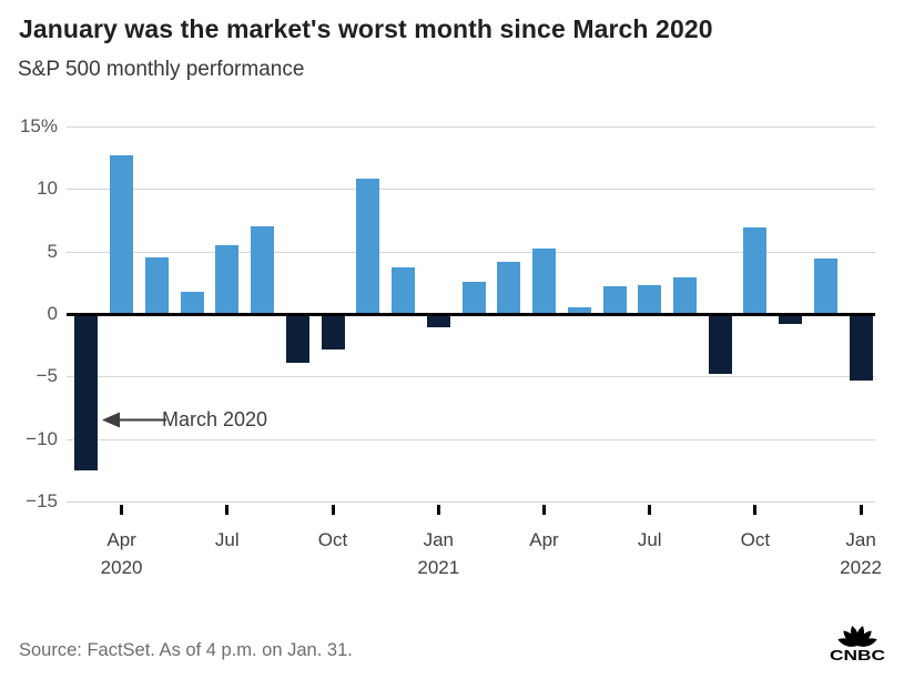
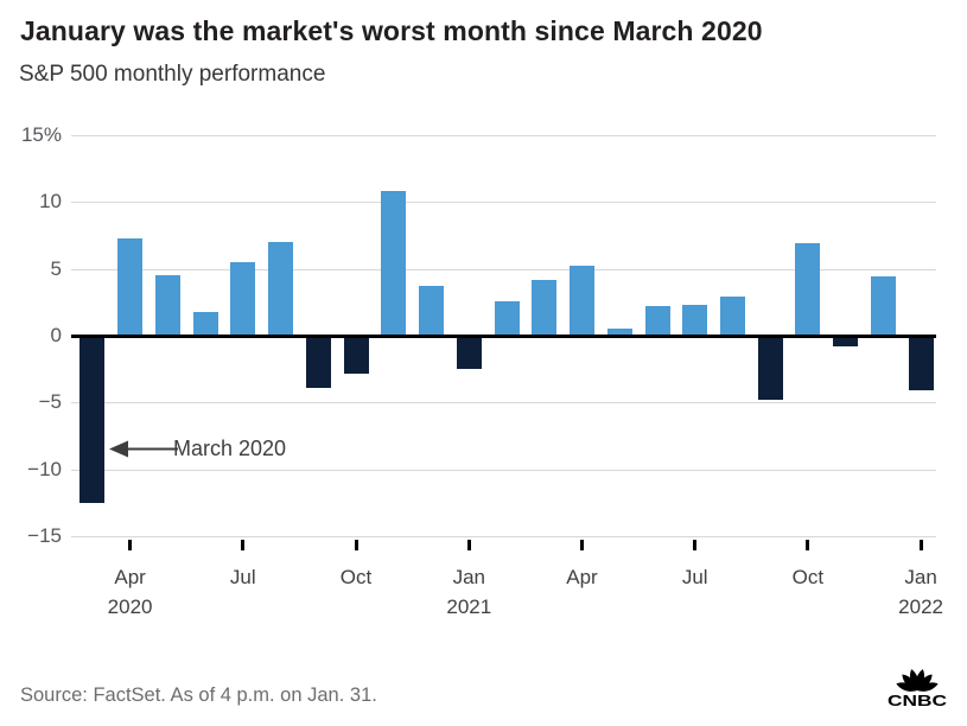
Apr 2020: 12.7% -> 7.3%
Jan 2021: -1.1% -> -2.5%
Jan 2022: -5.3% -> -4.1%
